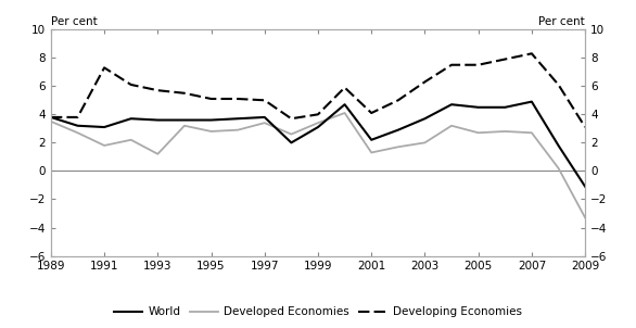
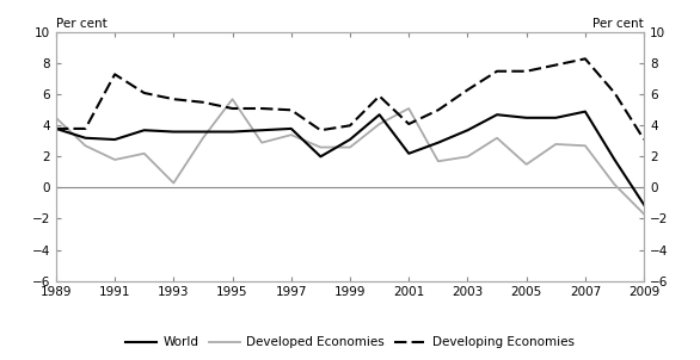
Developed Economies/1989: 3.5 -> 4.5
Developed Economies/1993: 1.2 -> 0.3
Developed Economies/1995: 2.8 -> 5.7
Developed Economies/1999: 3.4 -> 2.6
Developed Economies/2001: 1.3 -> 5.1
Developed Economies/2005: 2.7 -> 1.5
Developed Economies/2009: -3.3 -> -1.7
